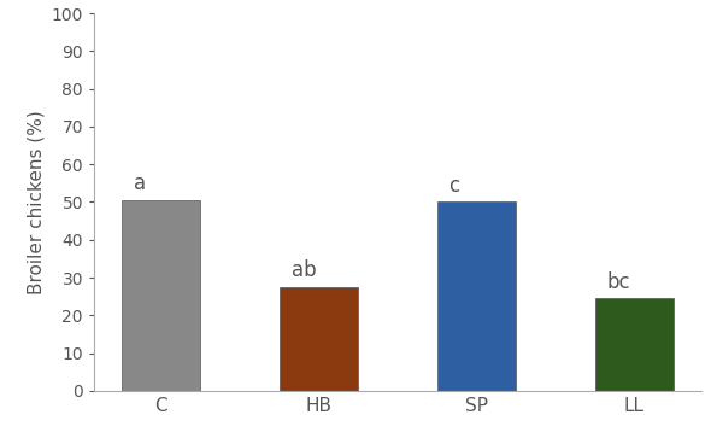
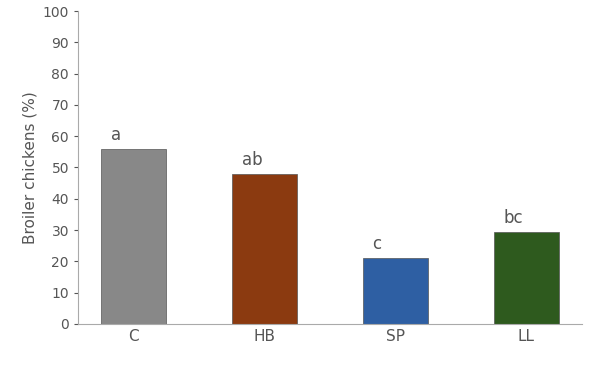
C: 50.5 -> 56.0
HB: 27.5 -> 48.0
SP: 50.0 -> 21.0
LL: 24.5 -> 29.5
